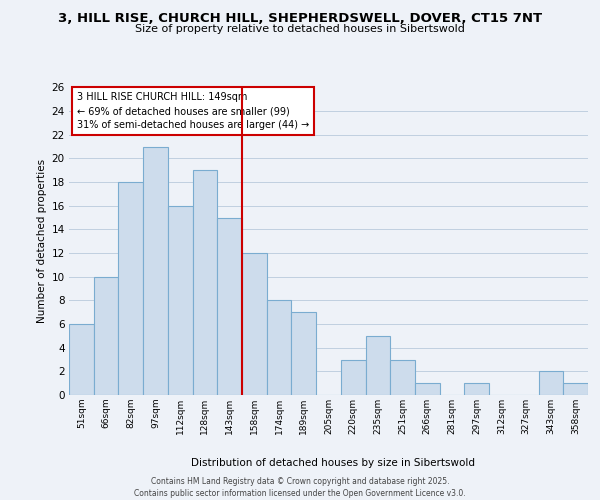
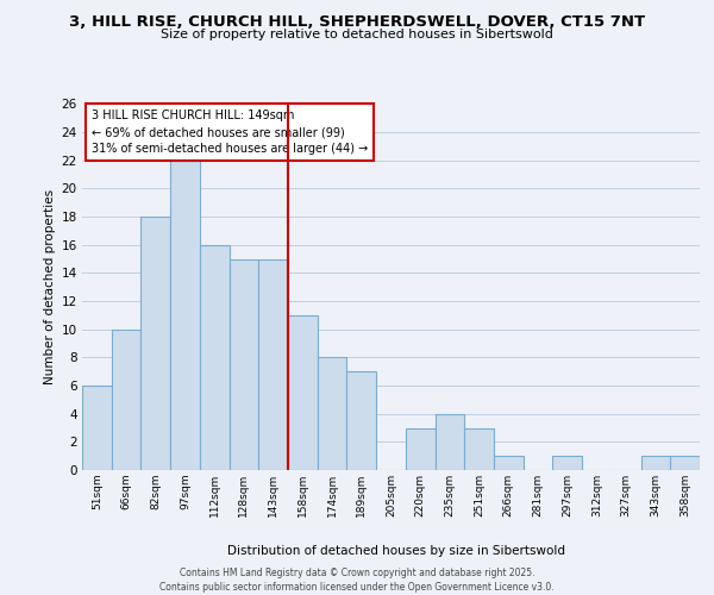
97sqm: 21 -> 22
128sqm: 19 -> 15
158sqm: 12 -> 11
235sqm: 5 -> 4
343sqm: 2 -> 1
